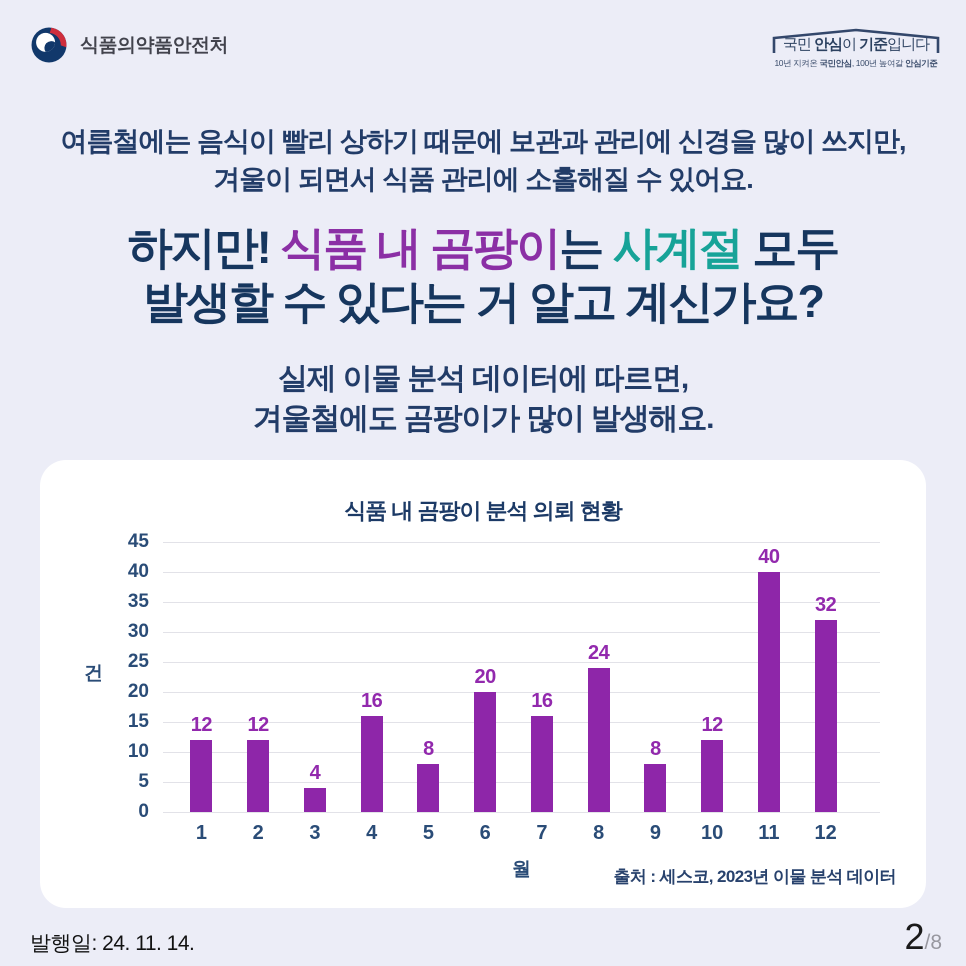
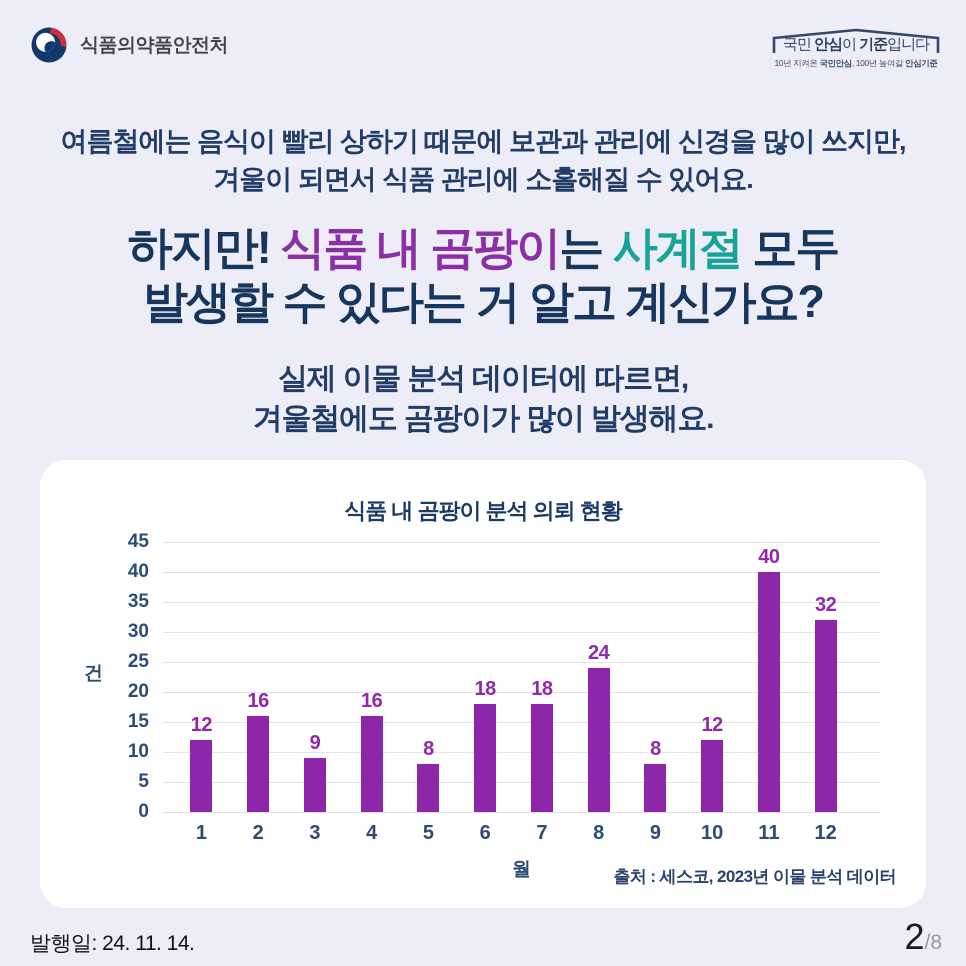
2: 12 -> 16
3: 4 -> 9
6: 20 -> 18
7: 16 -> 18
